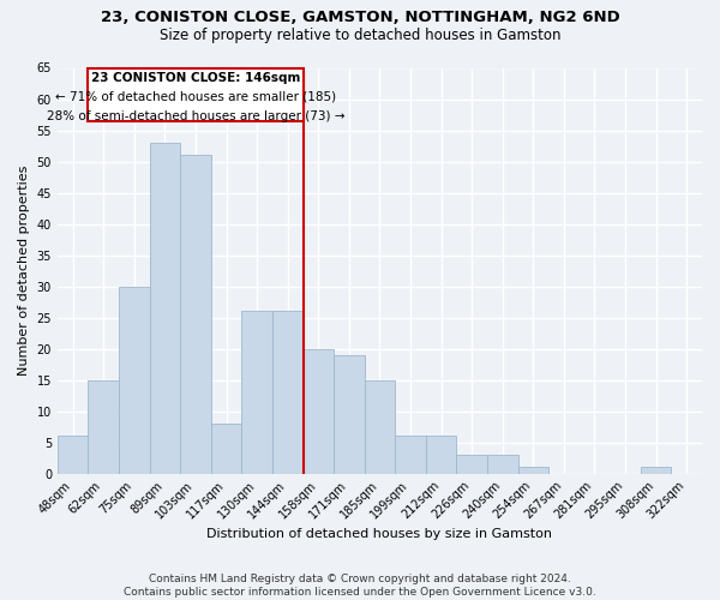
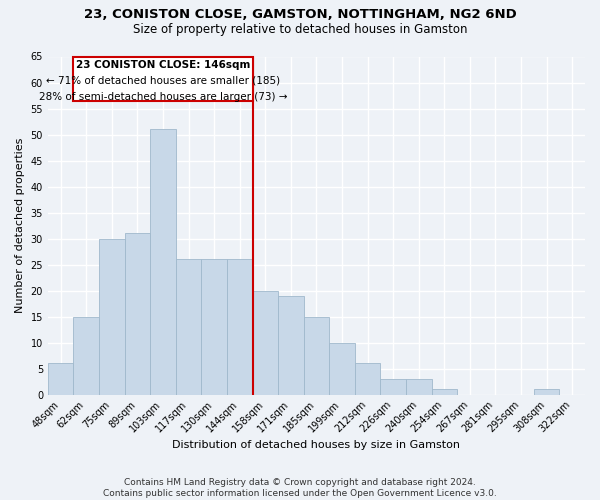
89sqm: 53 -> 31
117sqm: 8 -> 26
199sqm: 6 -> 10
